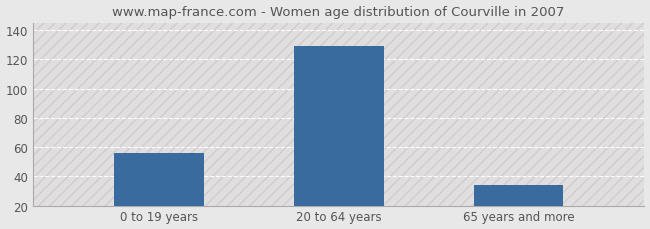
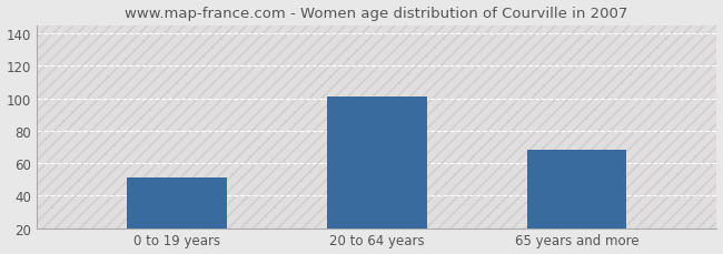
0 to 19 years: 56 -> 51
20 to 64 years: 129 -> 101
65 years and more: 34 -> 68
